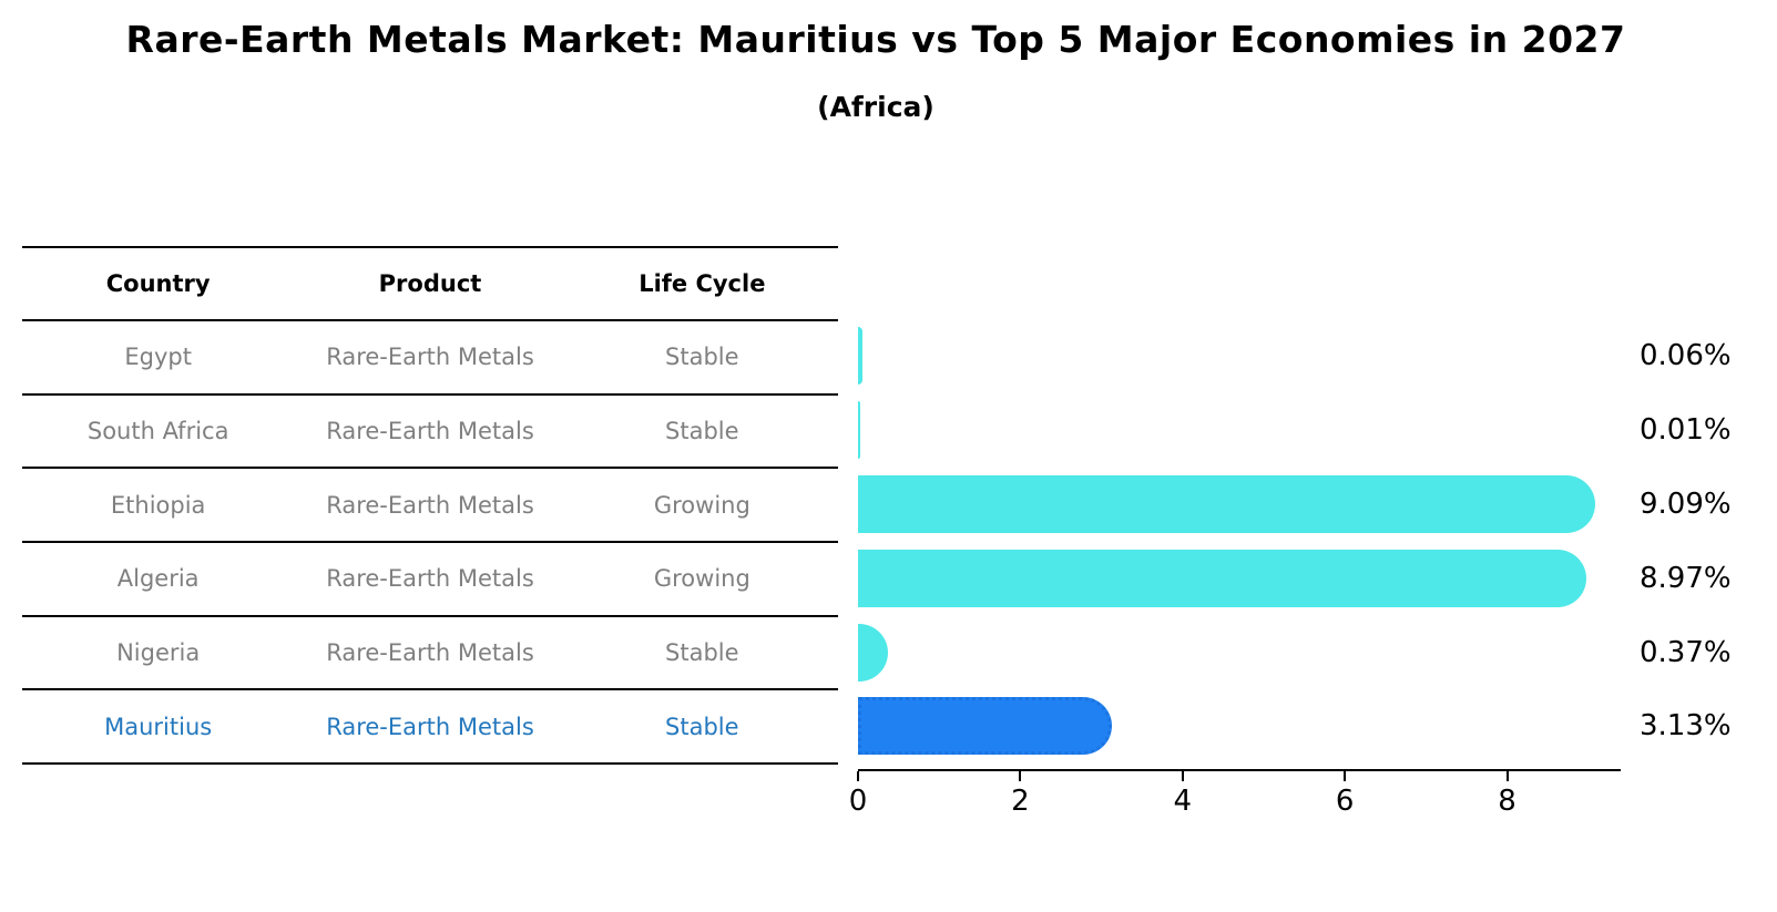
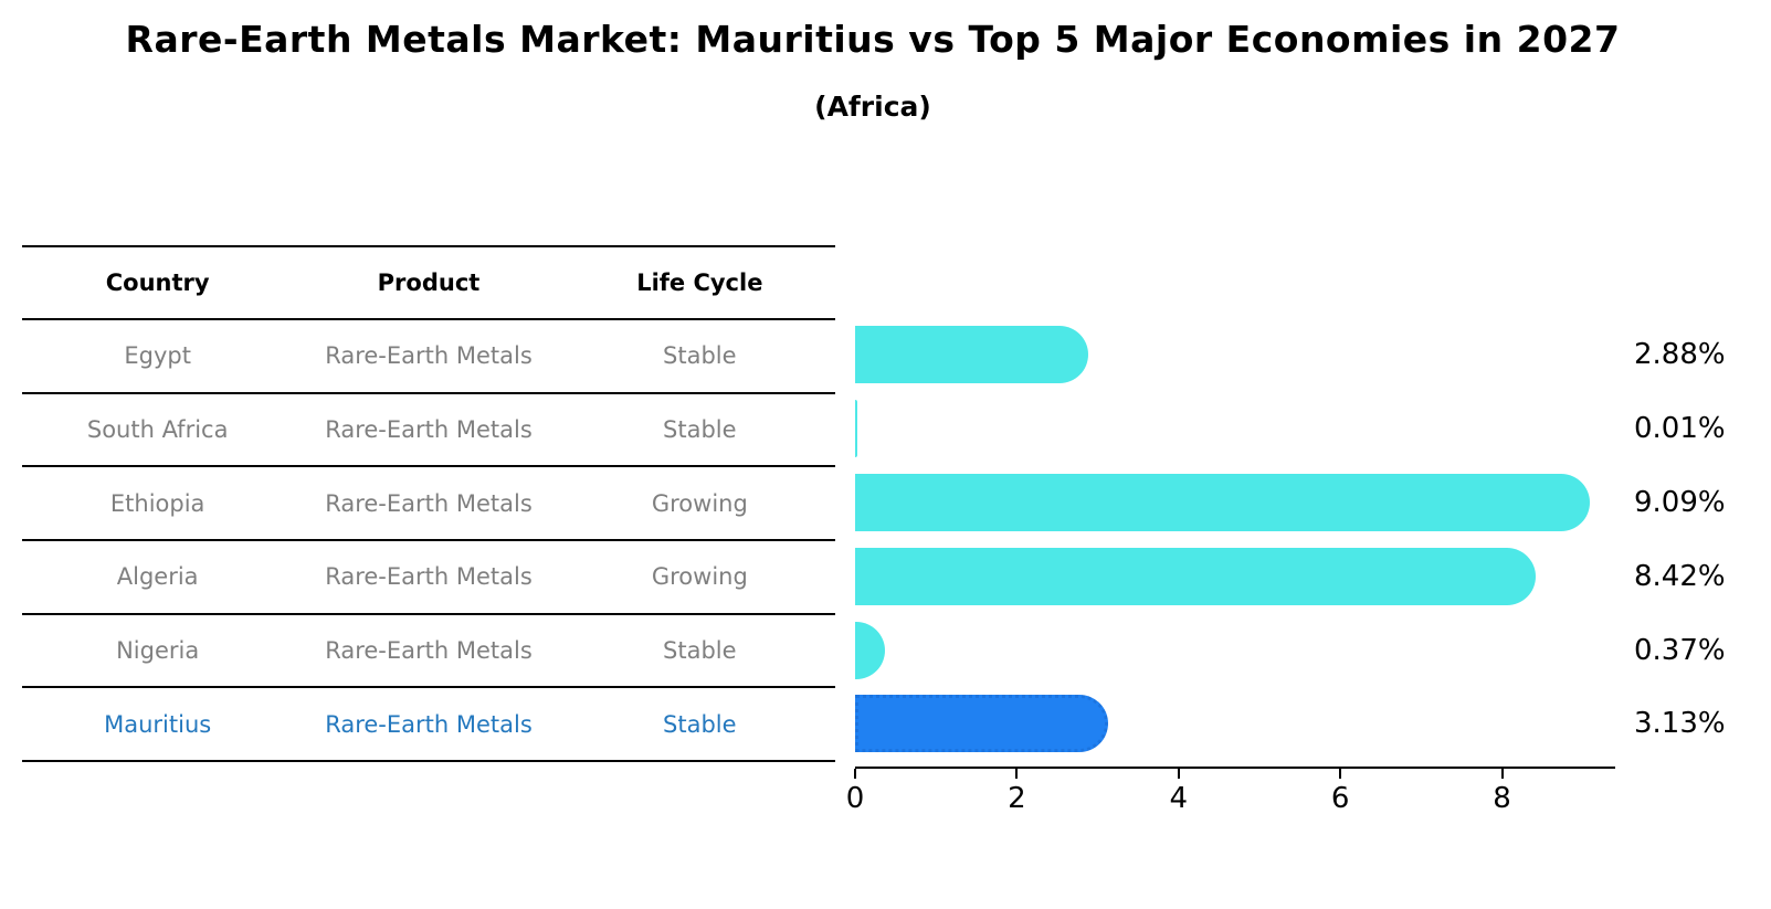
Egypt: 0.06% -> 2.88%
Algeria: 8.97% -> 8.42%
